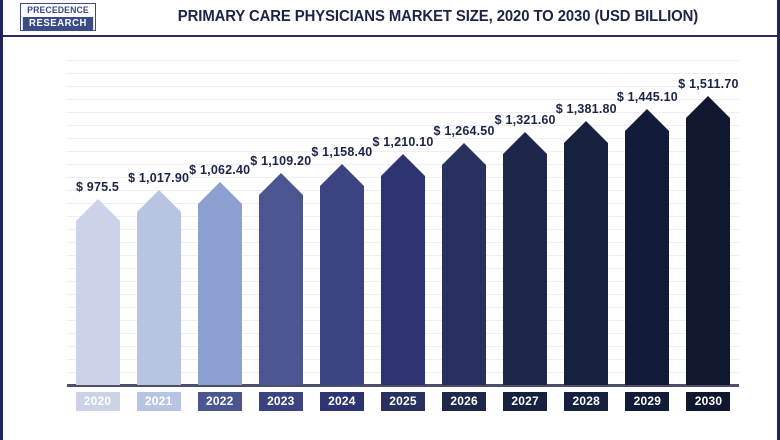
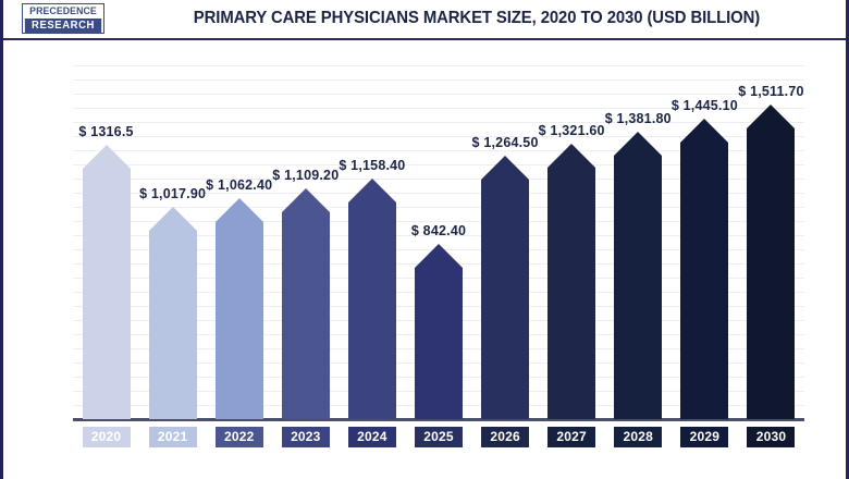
2020: 975.5 -> 1316.5
2025: 1,210.10 -> 842.40
